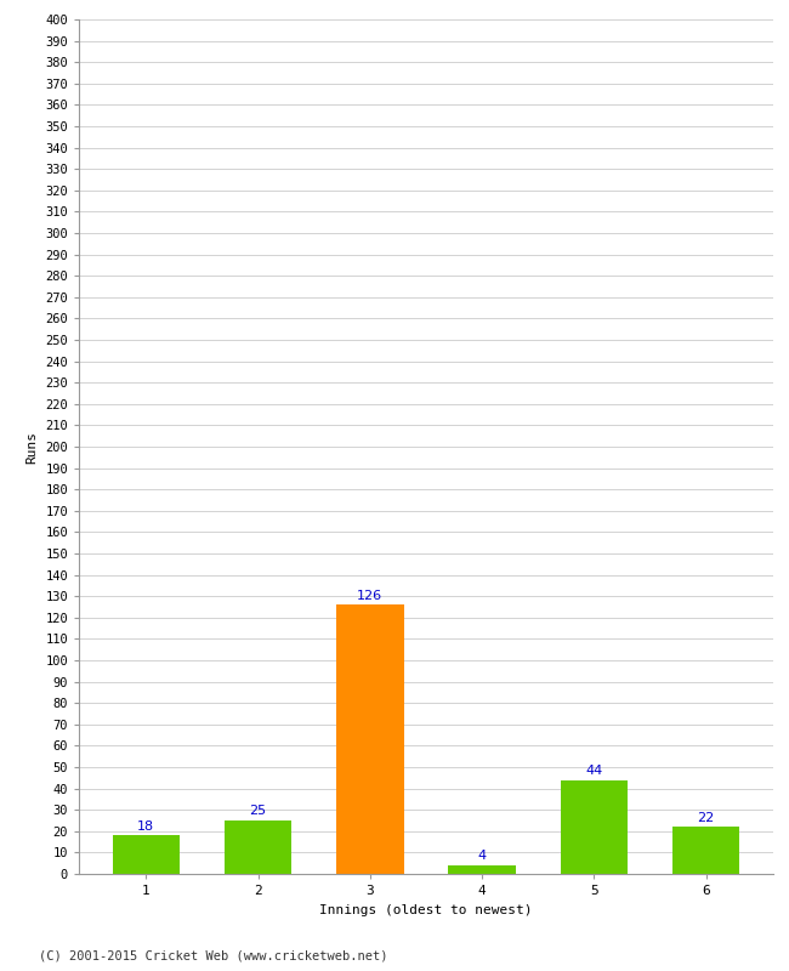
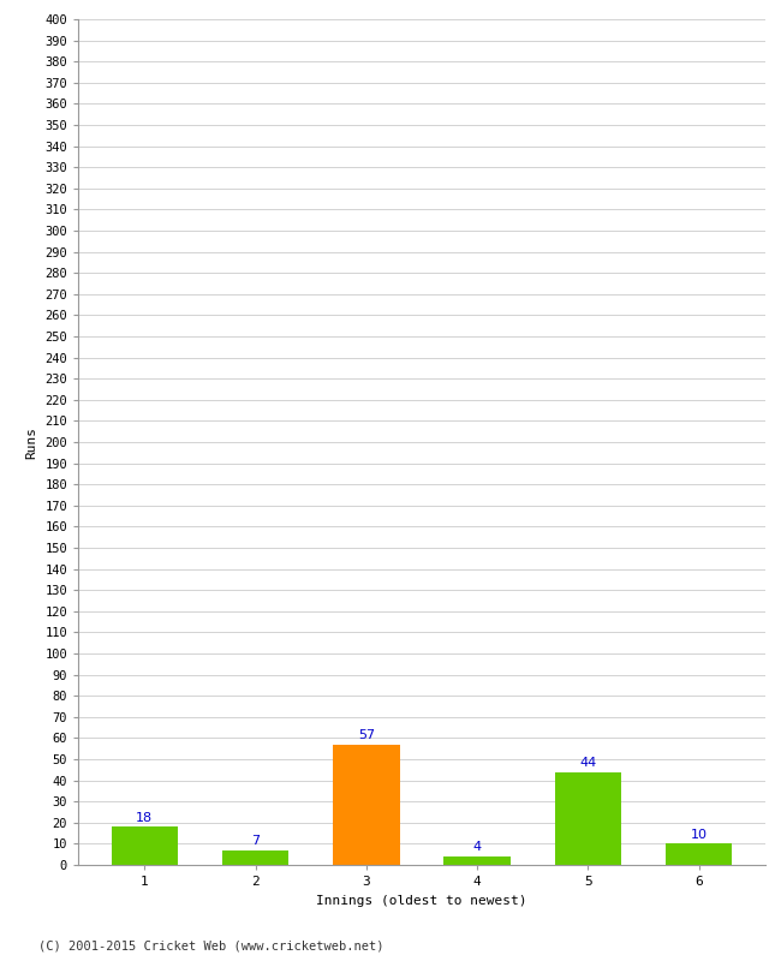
2: 25 -> 7
3: 126 -> 57
6: 22 -> 10
